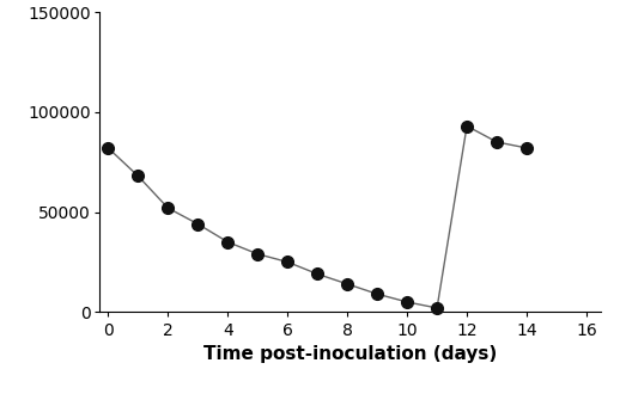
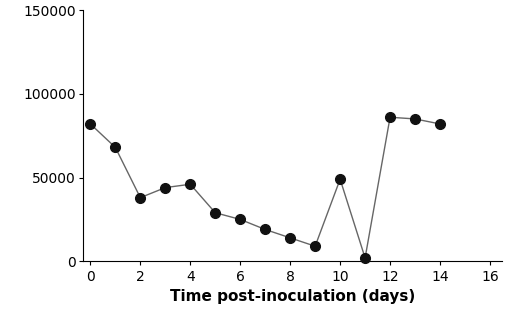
2: 52000 -> 38000
4: 35000 -> 46000
10: 5000 -> 49000
12: 93000 -> 86000
